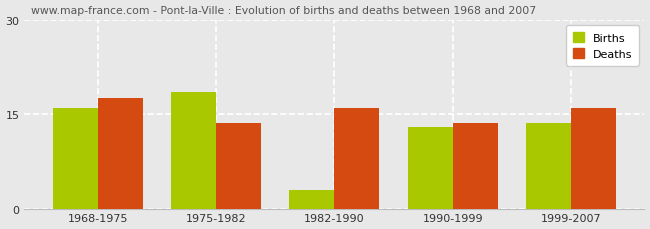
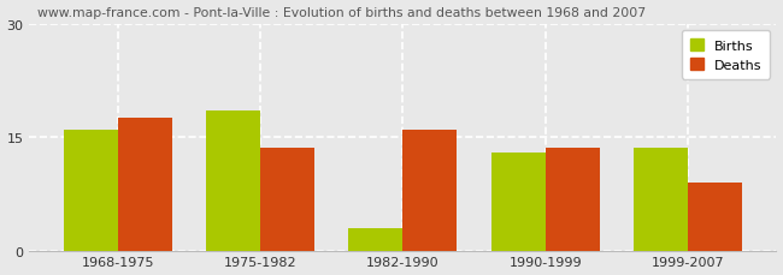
Deaths/1999-2007: 16.0 -> 9.0
